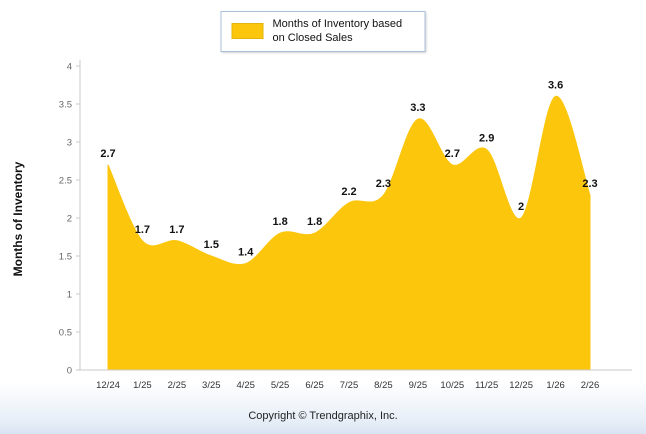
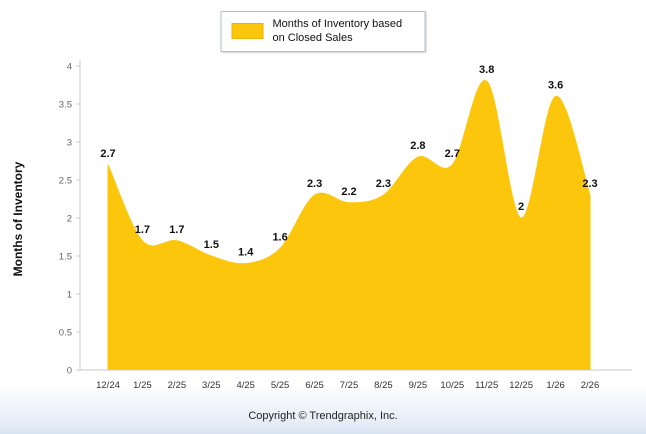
5/25: 1.8 -> 1.6
6/25: 1.8 -> 2.3
9/25: 3.3 -> 2.8
11/25: 2.9 -> 3.8
